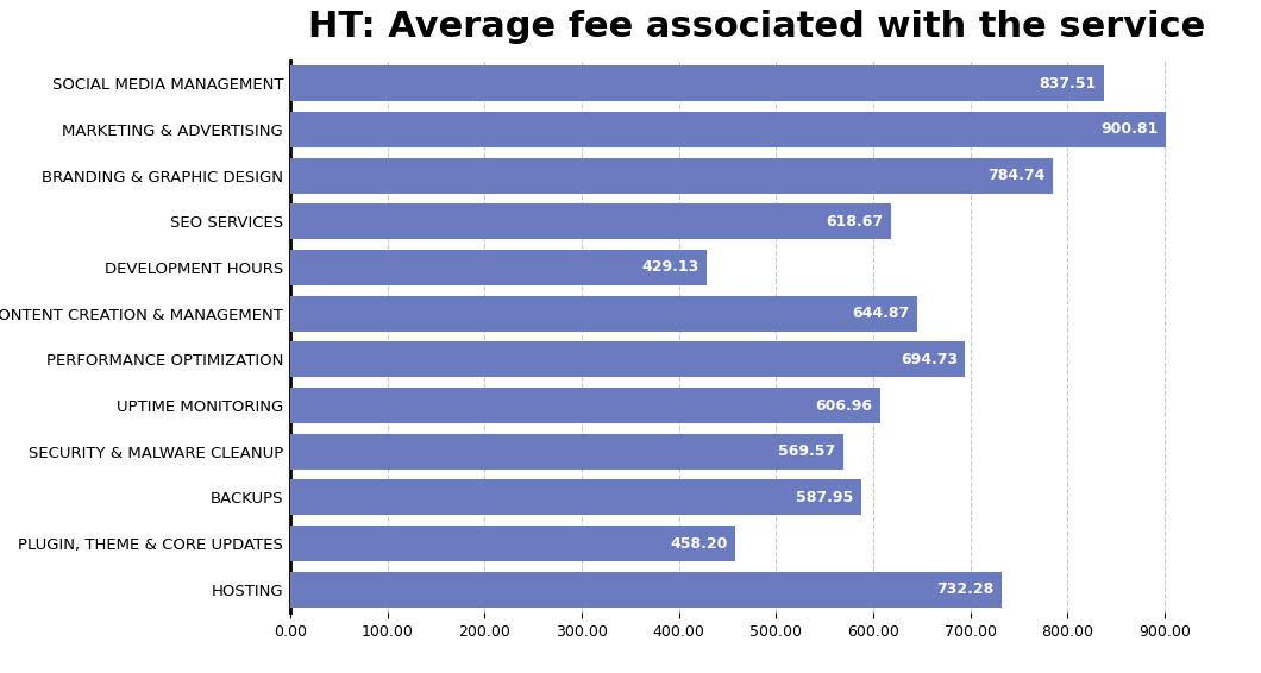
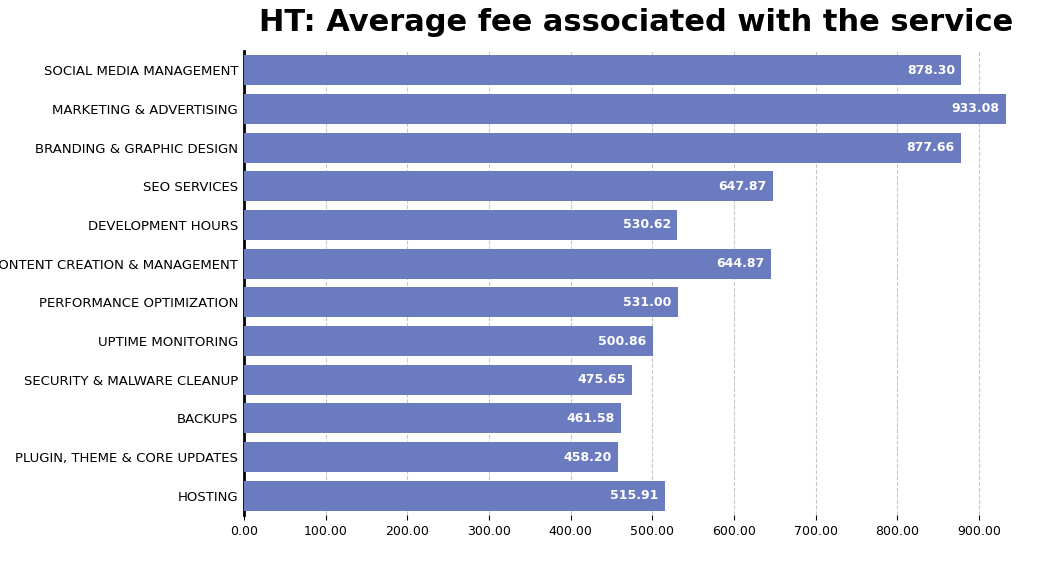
SOCIAL MEDIA MANAGEMENT: 837.51 -> 878.30
MARKETING & ADVERTISING: 900.81 -> 933.08
BRANDING & GRAPHIC DESIGN: 784.74 -> 877.66
SEO SERVICES: 618.67 -> 647.87
DEVELOPMENT HOURS: 429.13 -> 530.62
PERFORMANCE OPTIMIZATION: 694.73 -> 531.00
UPTIME MONITORING: 606.96 -> 500.86
SECURITY & MALWARE CLEANUP: 569.57 -> 475.65
BACKUPS: 587.95 -> 461.58
HOSTING: 732.28 -> 515.91
